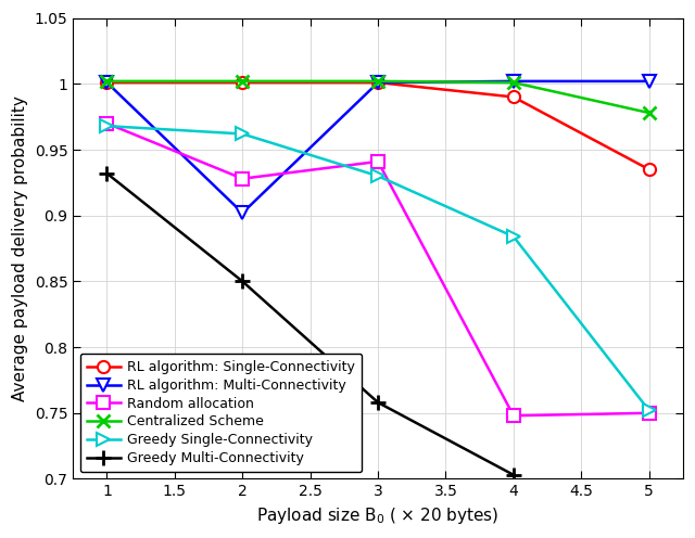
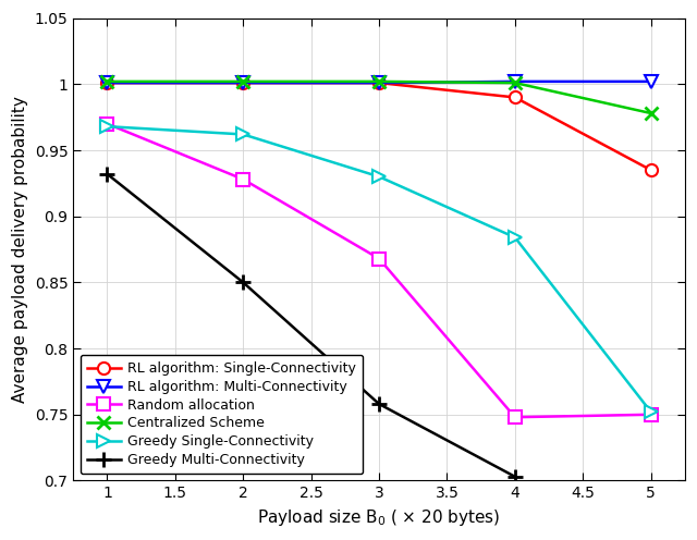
RL algorithm: Multi-Connectivity/2: 0.902 -> 1.001
Random allocation/3: 0.941 -> 0.868
